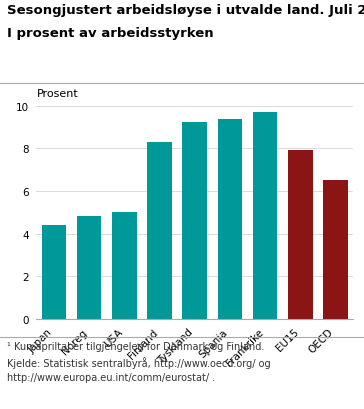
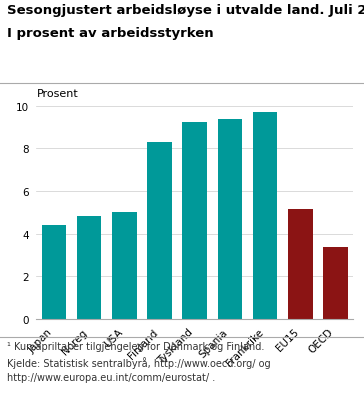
EU15: 7.90 -> 5.15
OECD: 6.50 -> 3.35
